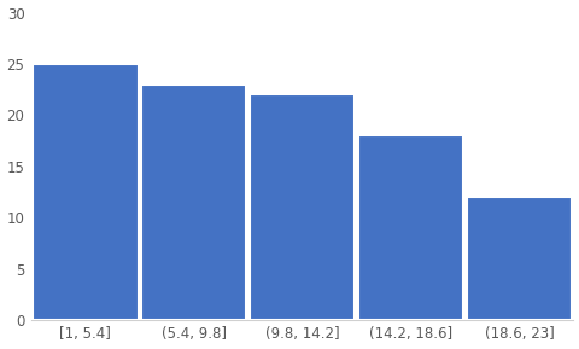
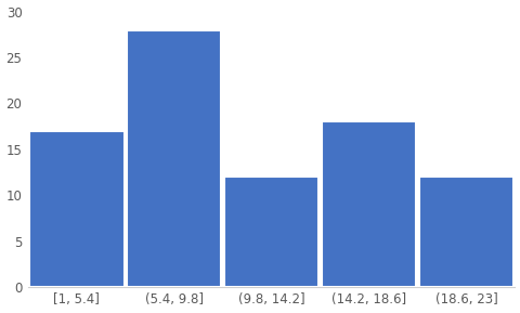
[1, 5.4]: 25 -> 17
(5.4, 9.8]: 23 -> 28
(9.8, 14.2]: 22 -> 12
